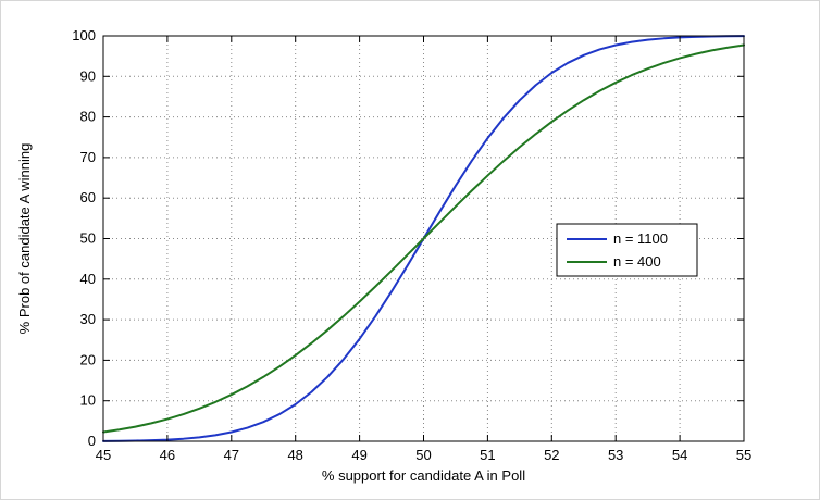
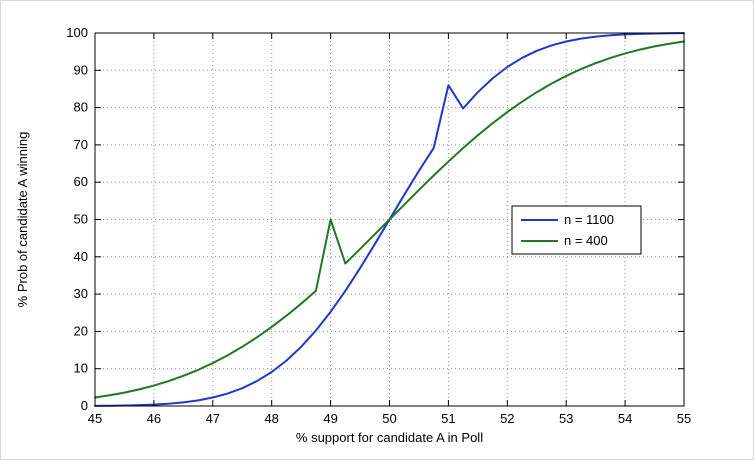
n = 400/49: 34 -> 50
n = 1100/51: 75 -> 86
